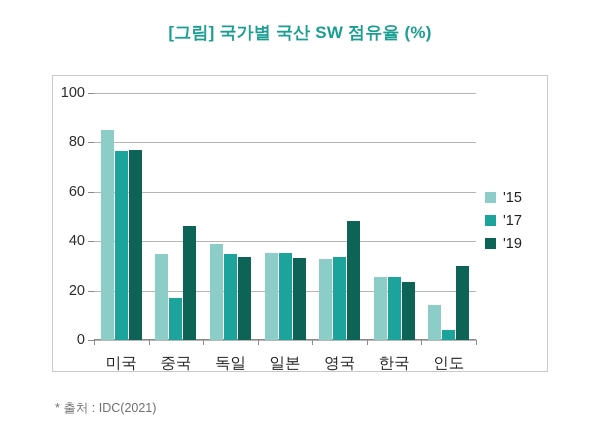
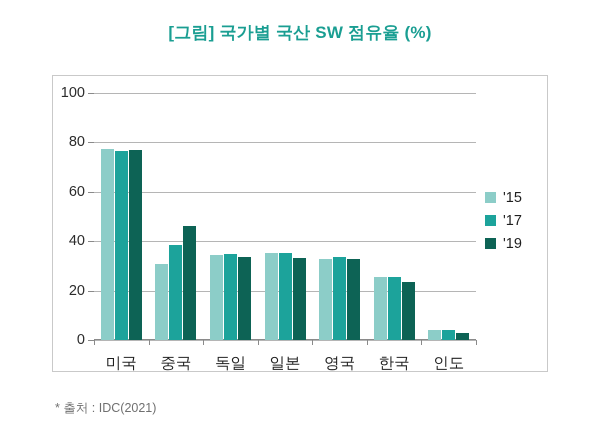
'15/미국: 85 -> 77
'15/중국: 35 -> 31
'17/중국: 17 -> 38
'15/독일: 39 -> 34
'19/영국: 48 -> 33
'15/인도: 14 -> 4
'19/인도: 30 -> 3
